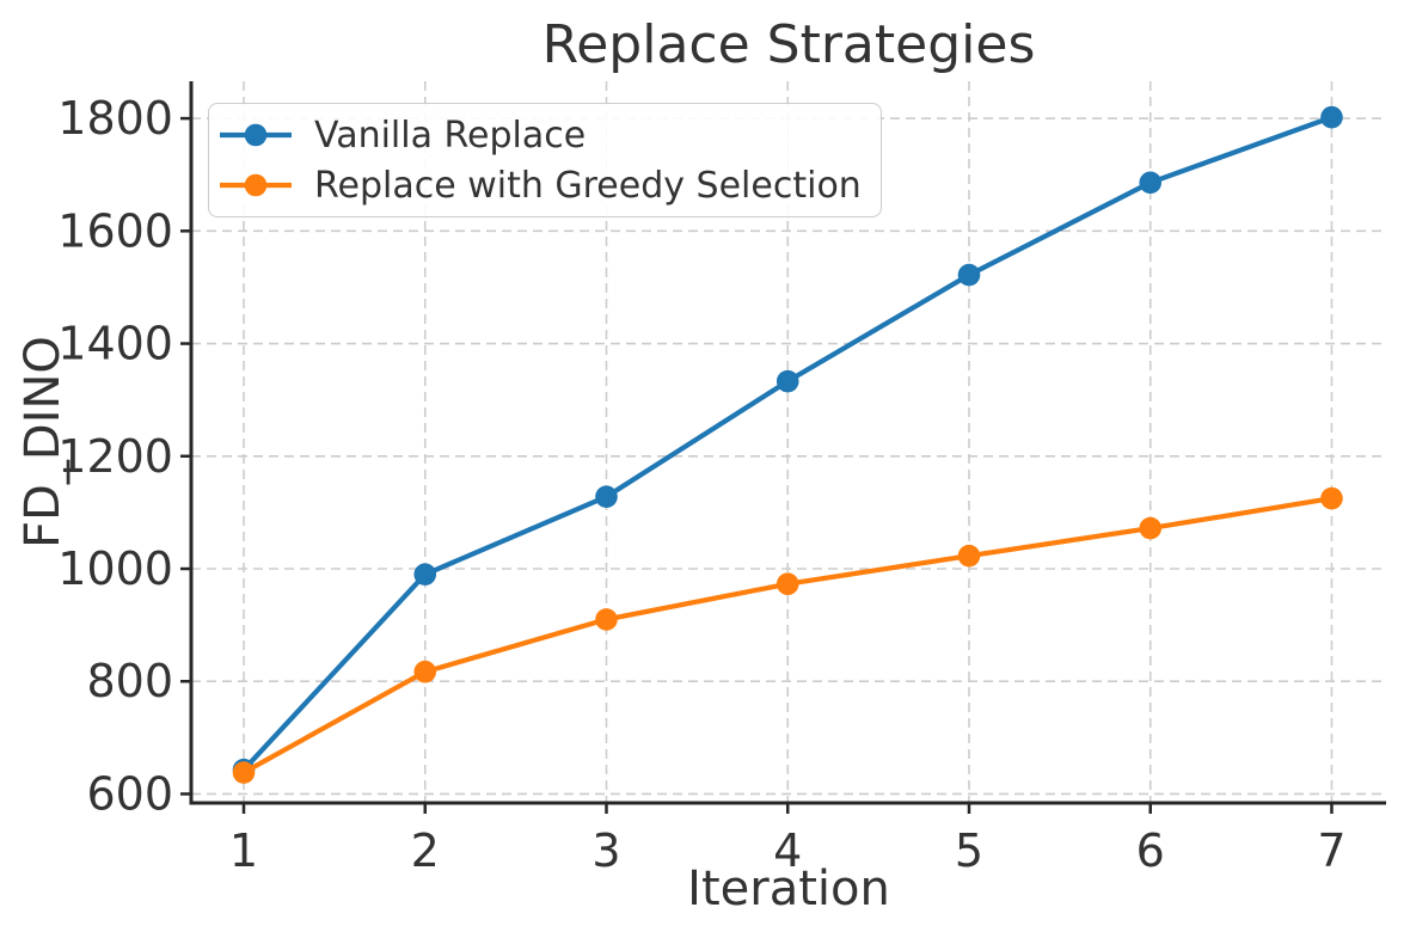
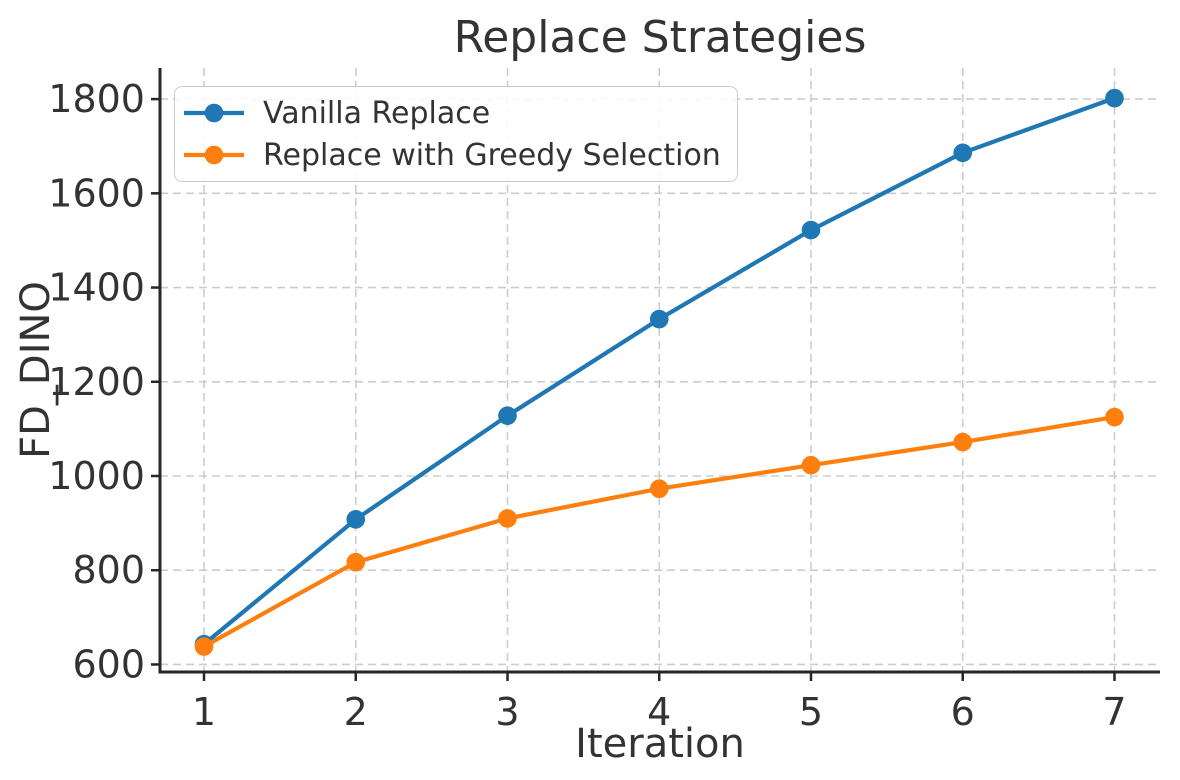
Vanilla Replace/2: 990 -> 910
